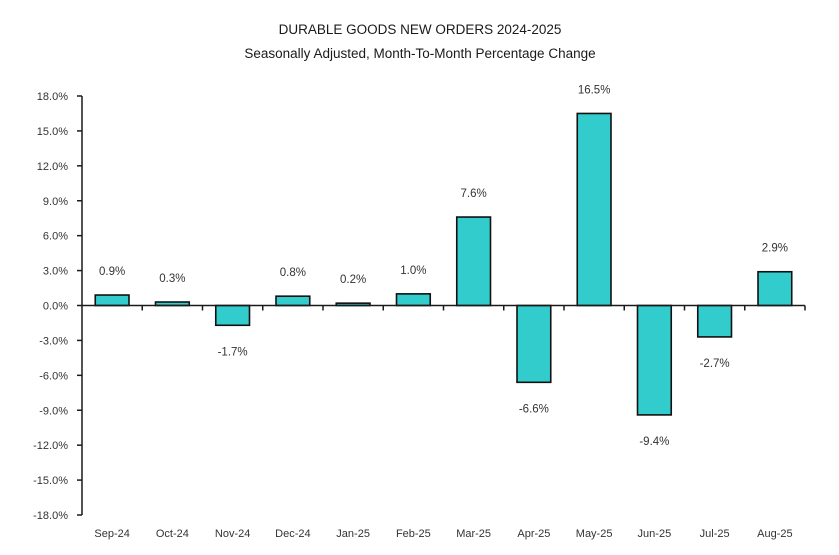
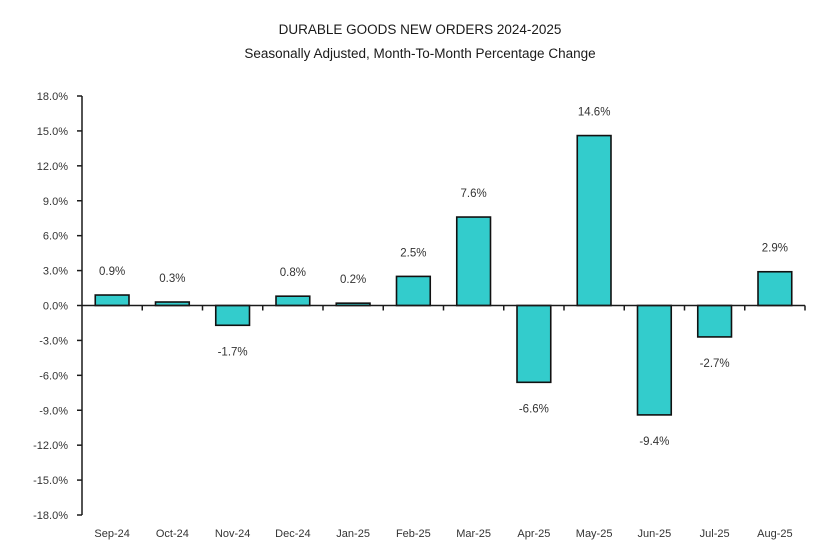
Feb-25: 1.0% -> 2.5%
May-25: 16.5% -> 14.6%
